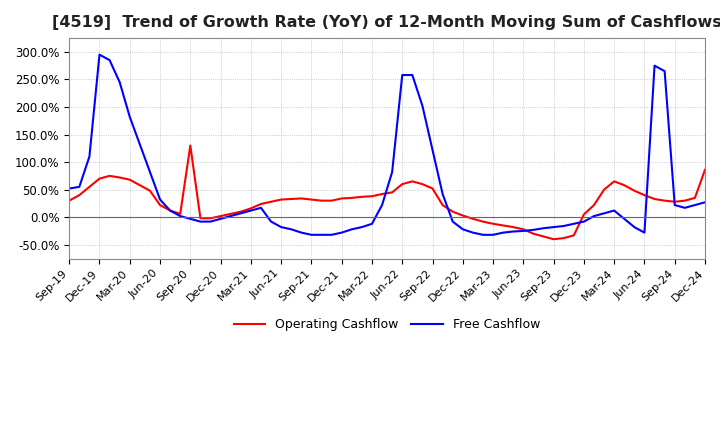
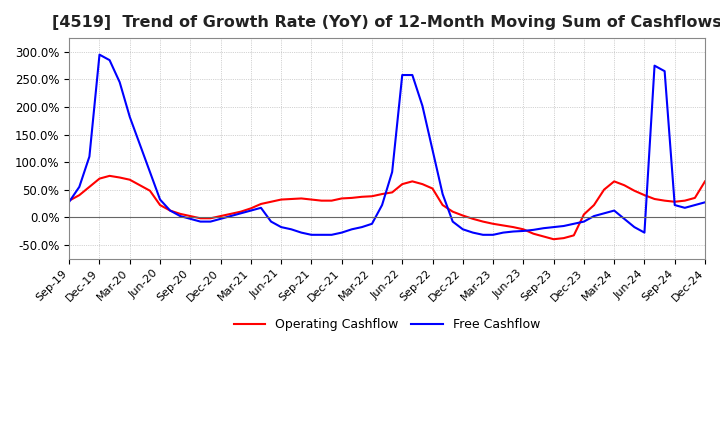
Free Cashflow/Sep-19: 52% -> 28%
Operating Cashflow/Sep-20: 130% -> 2%
Operating Cashflow/Dec-24: 86% -> 65%
